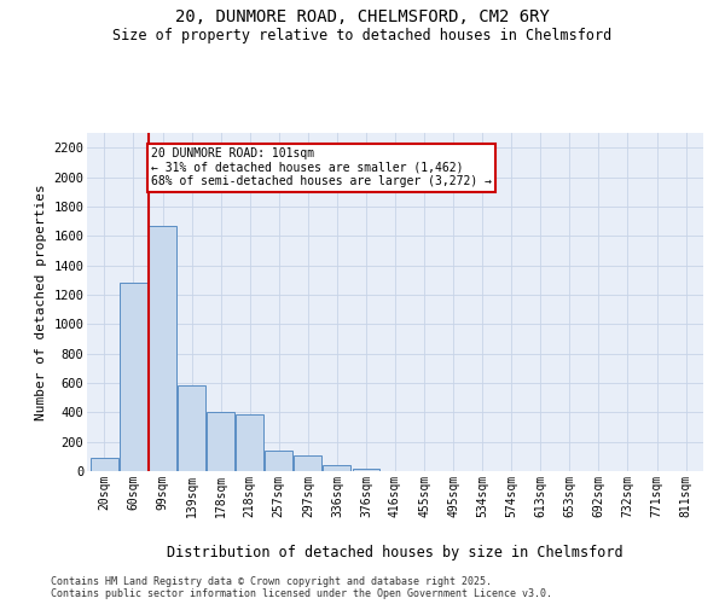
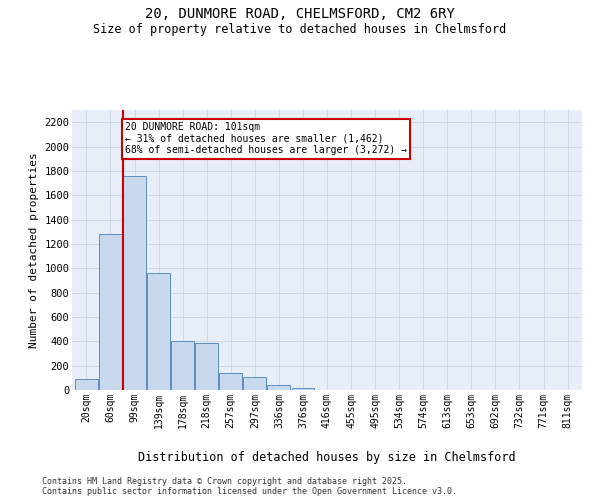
99sqm: 1670 -> 1760
139sqm: 580 -> 960
